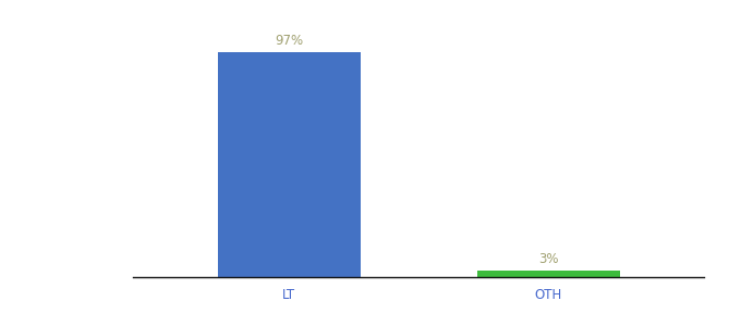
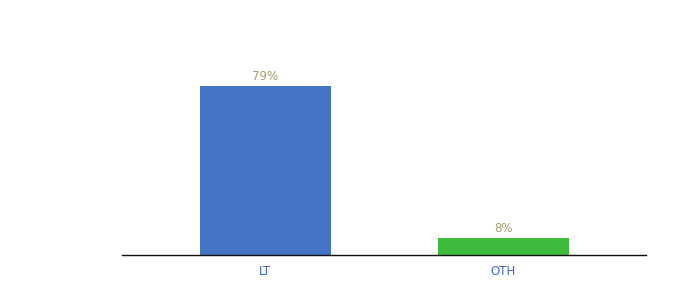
LT: 97% -> 79%
OTH: 3% -> 8%
